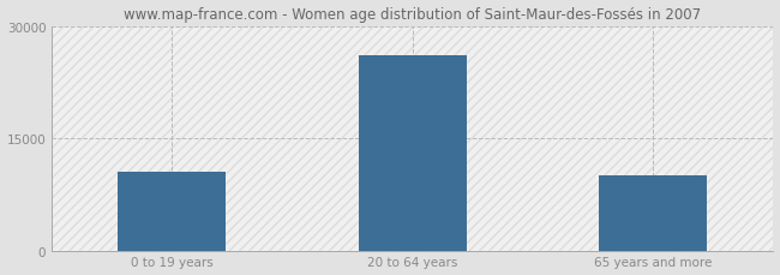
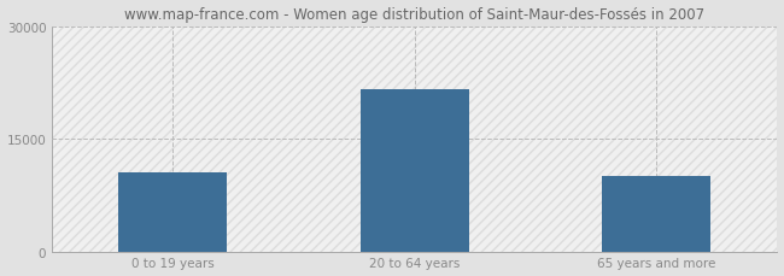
20 to 64 years: 26000 -> 21600
